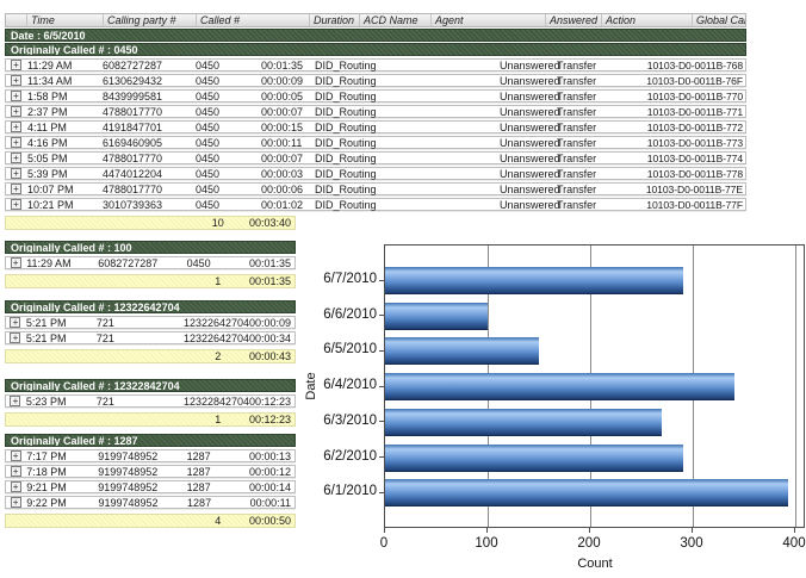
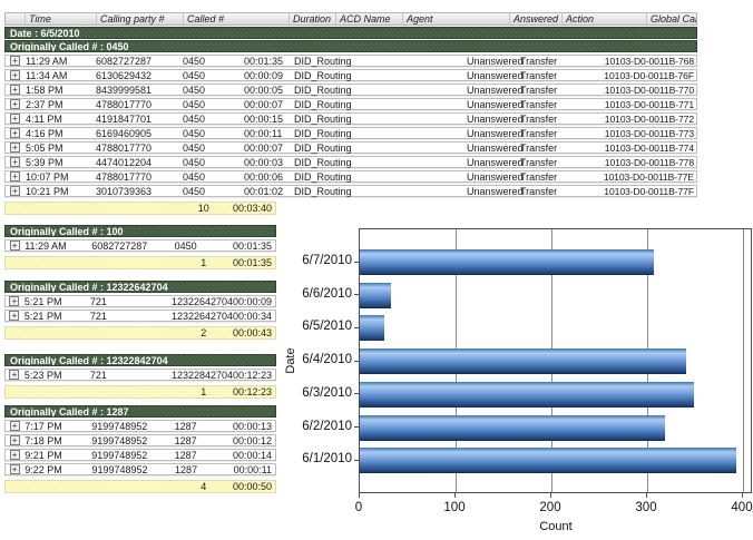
6/7/2010: 290 -> 310
6/6/2010: 100 -> 30
6/5/2010: 150 -> 30
6/3/2010: 270 -> 350
6/2/2010: 290 -> 320
